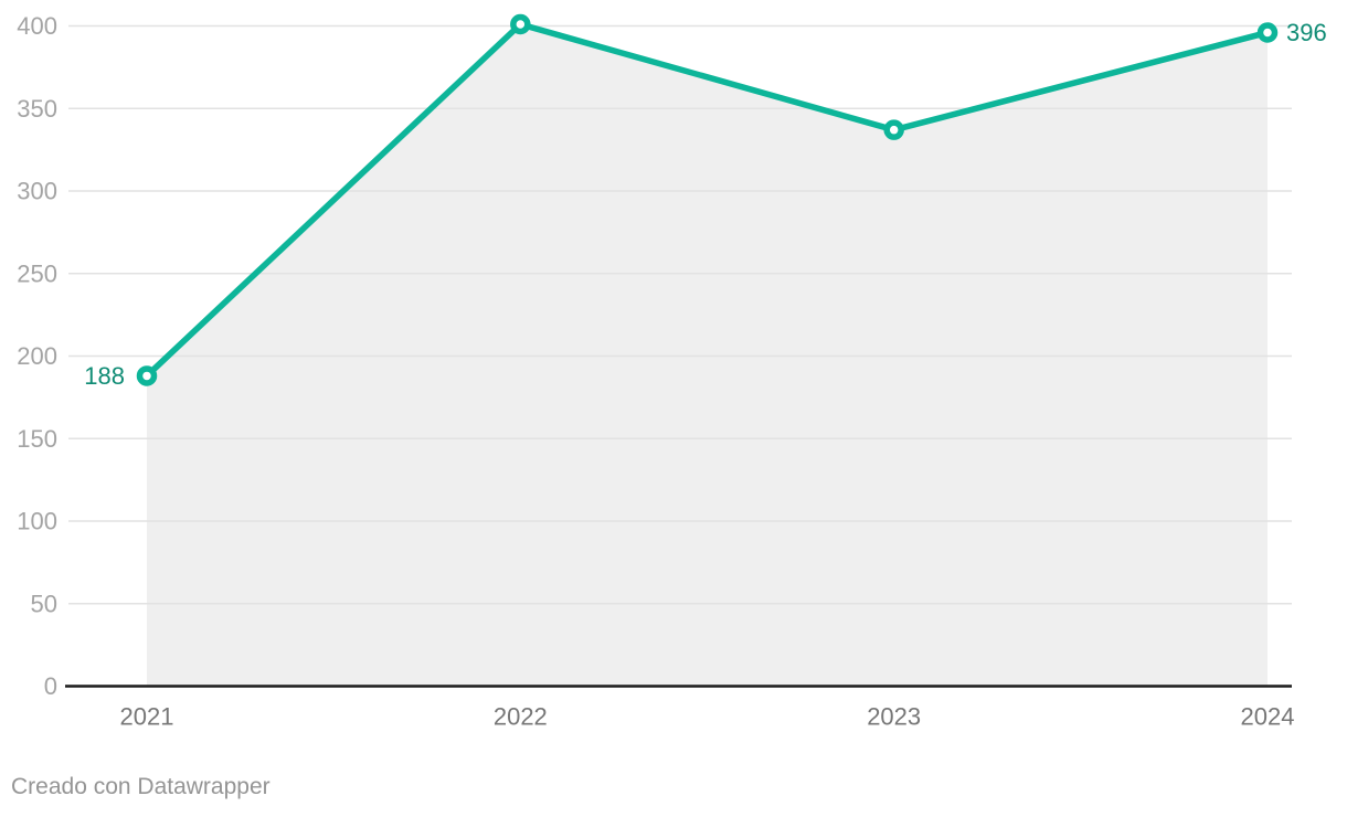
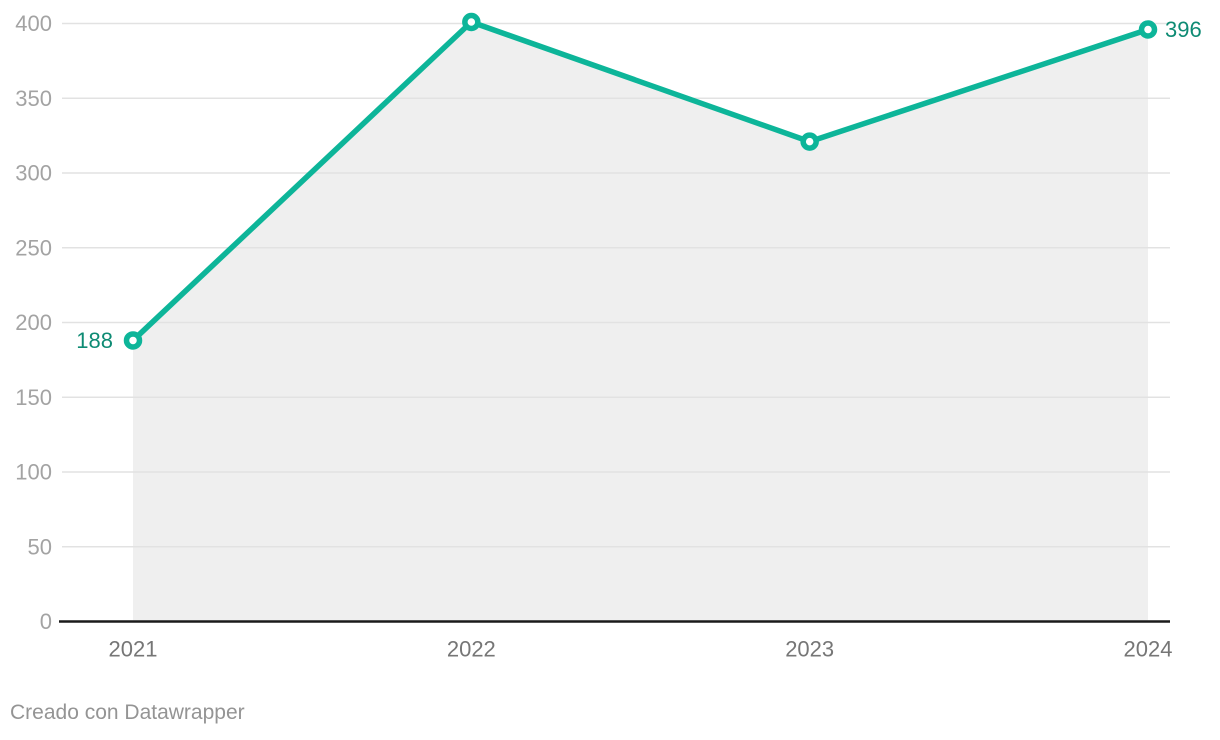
2023: 337 -> 321
